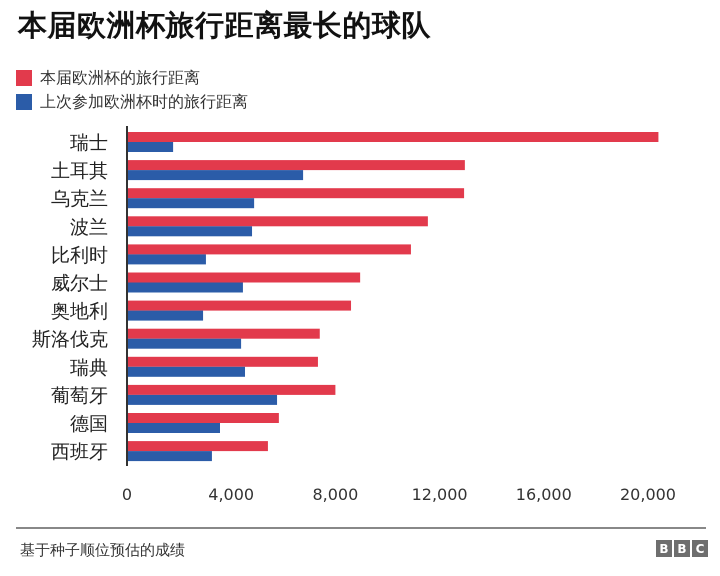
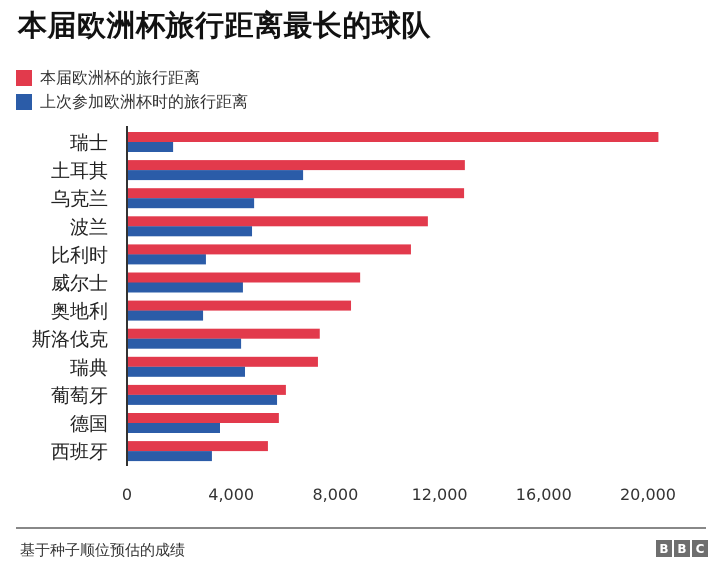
本届欧洲杯的旅行距离/葡萄牙: 8000 -> 6100
